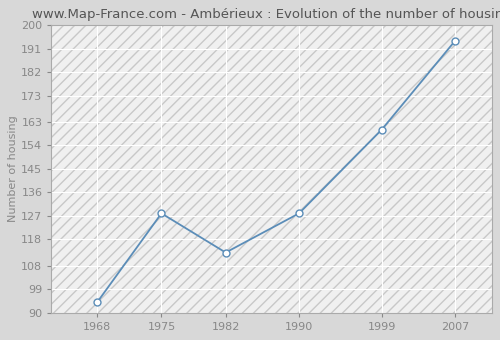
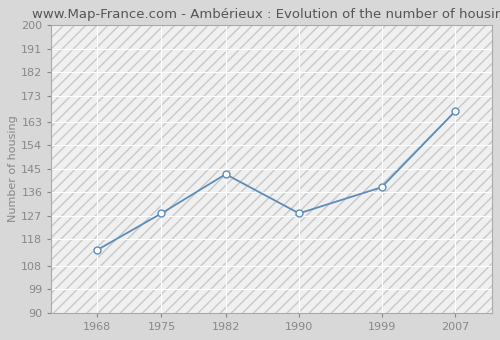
1968: 94 -> 114
1982: 113 -> 143
1999: 160 -> 138
2007: 194 -> 167
